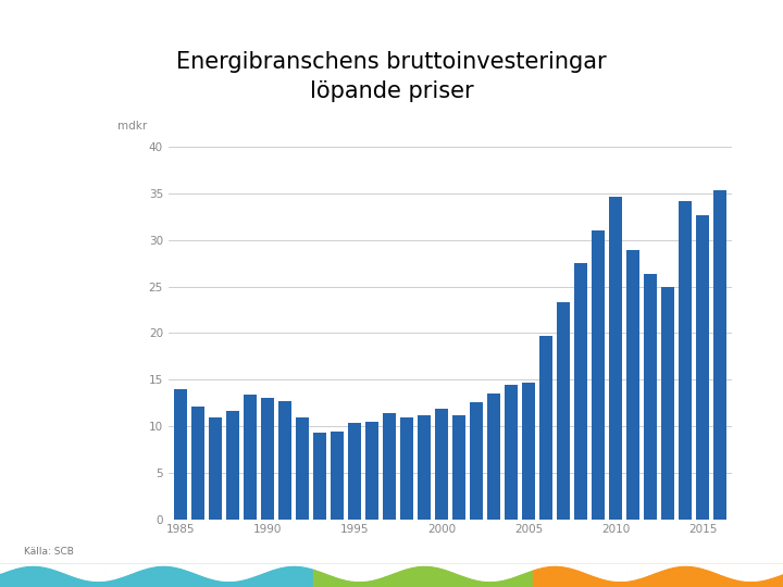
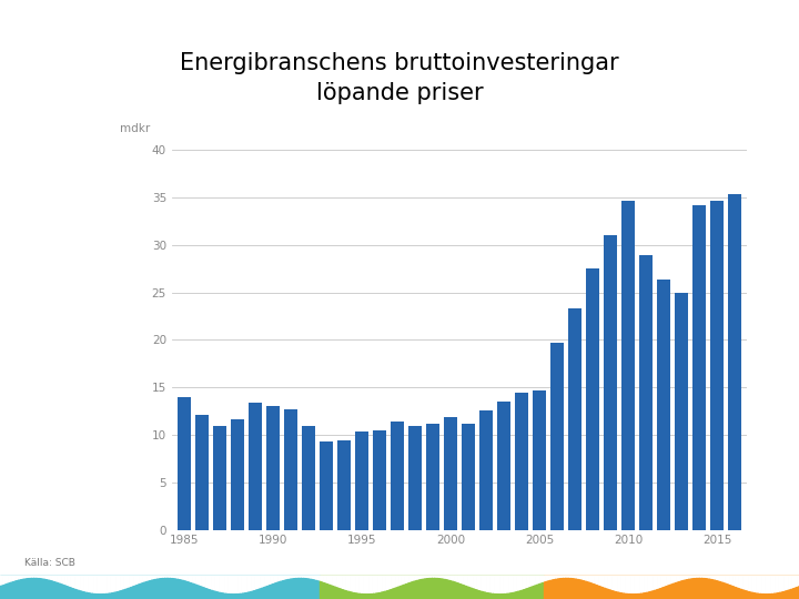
2015: 32.7 -> 34.6
